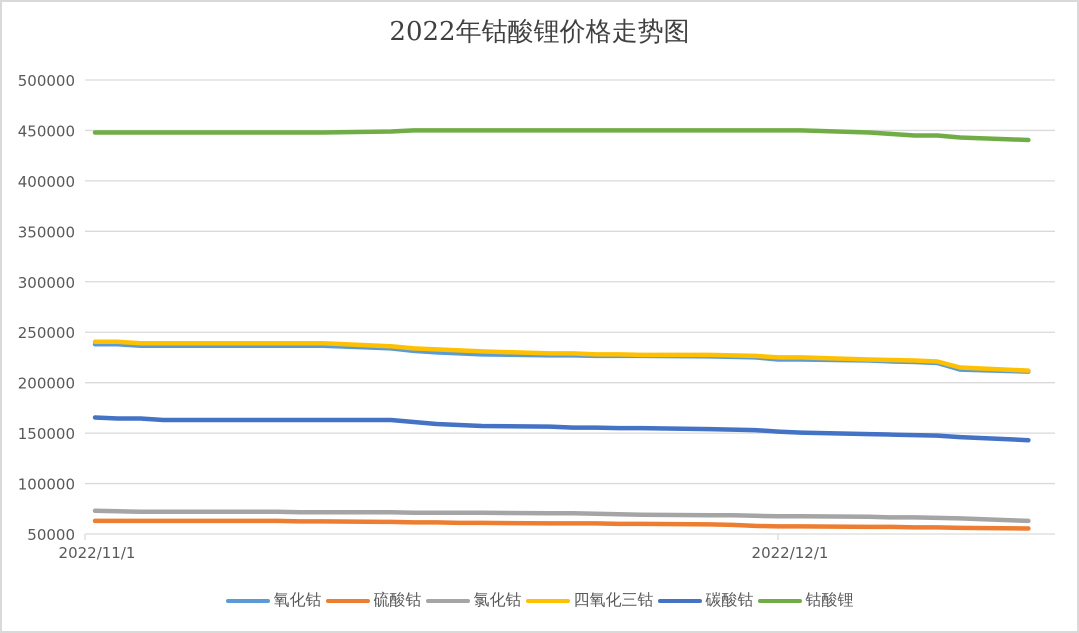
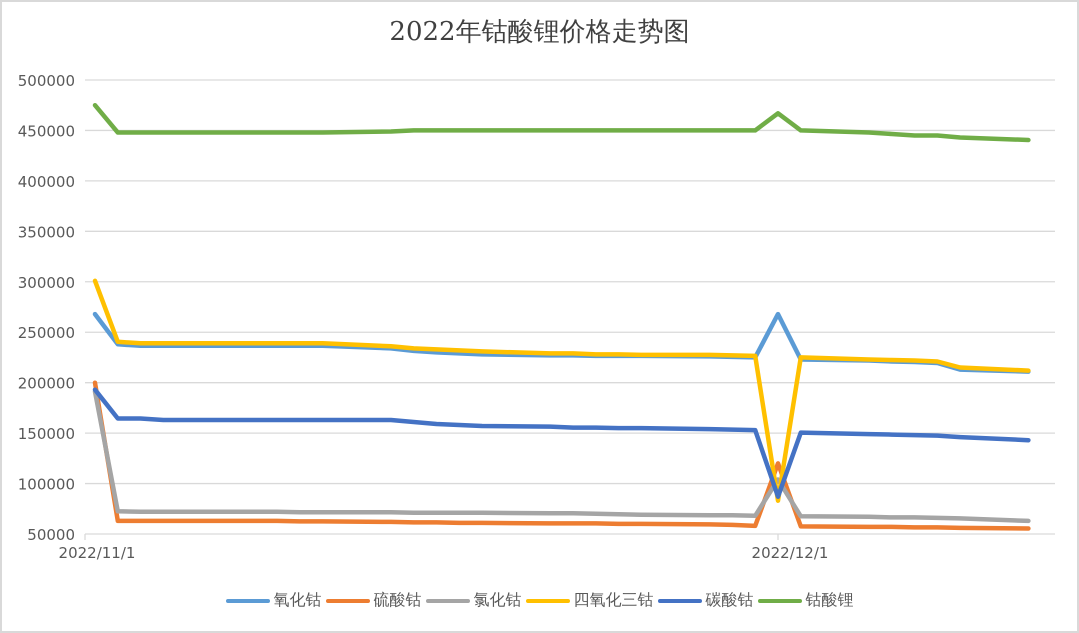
氧化钴/2022/11/1: 238000 -> 268000
硫酸钴/2022/11/1: 63000 -> 200000
氯化钴/2022/11/1: 73000 -> 191000
四氧化三钴/2022/11/1: 240000 -> 301000
碳酸钴/2022/11/1: 166000 -> 193000
钴酸锂/2022/11/1: 448000 -> 475000
氧化钴/2022/12/1: 223000 -> 268000
硫酸钴/2022/12/1: 58000 -> 120000
氯化钴/2022/12/1: 68000 -> 104000
四氧化三钴/2022/12/1: 225000 -> 83000
碳酸钴/2022/12/1: 152000 -> 87000
钴酸锂/2022/12/1: 450000 -> 467000
